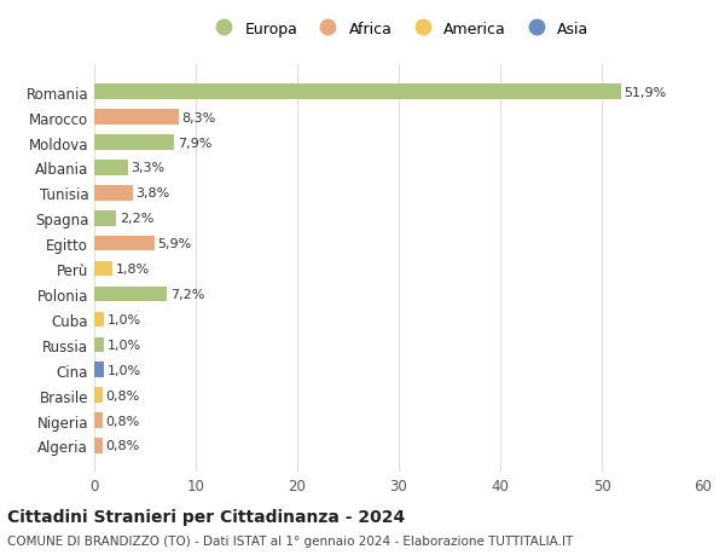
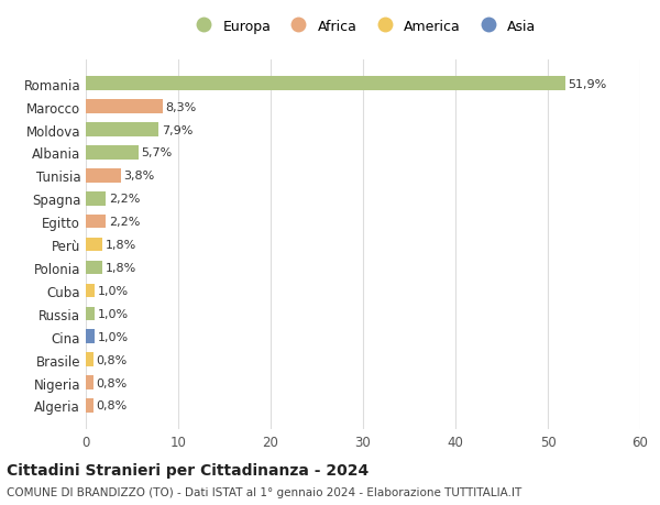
Albania: 3,3% -> 5,7%
Egitto: 5,9% -> 2,2%
Polonia: 7,2% -> 1,8%
